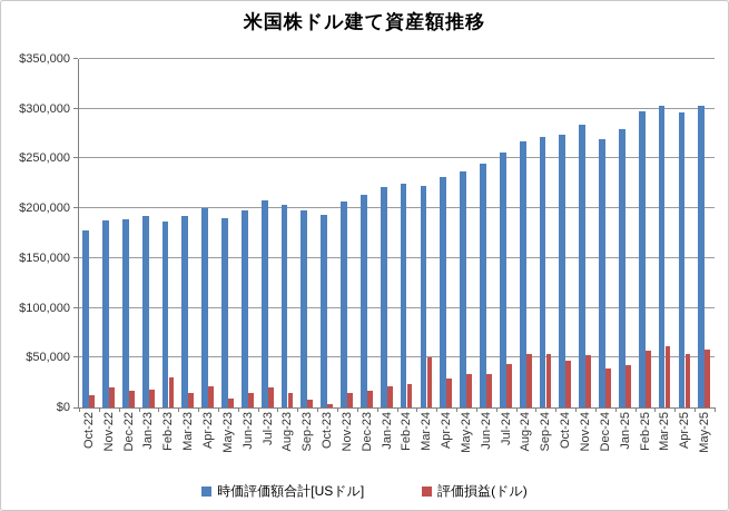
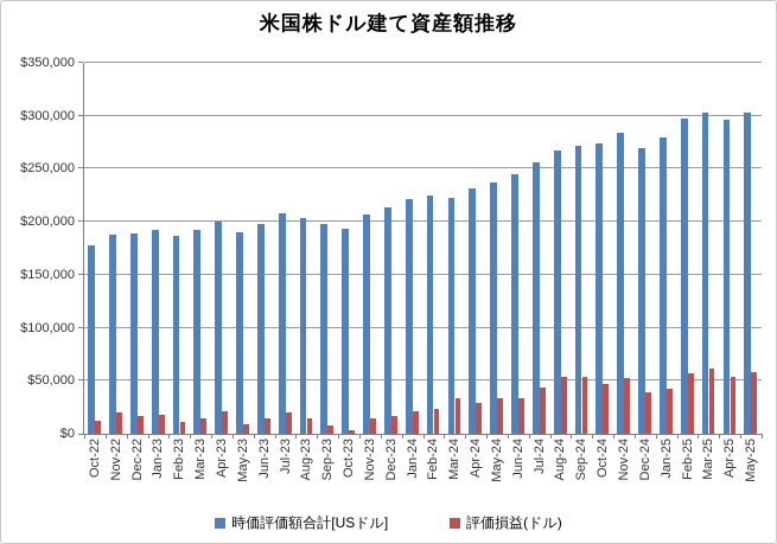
評価損益(ドル)/Feb-23: $30000 -> $10000
評価損益(ドル)/Mar-24: $50000 -> $30000
